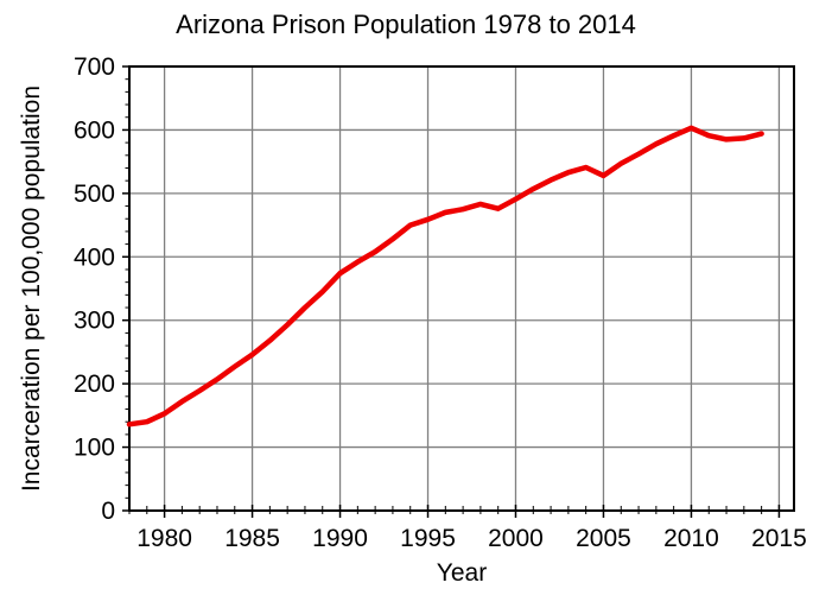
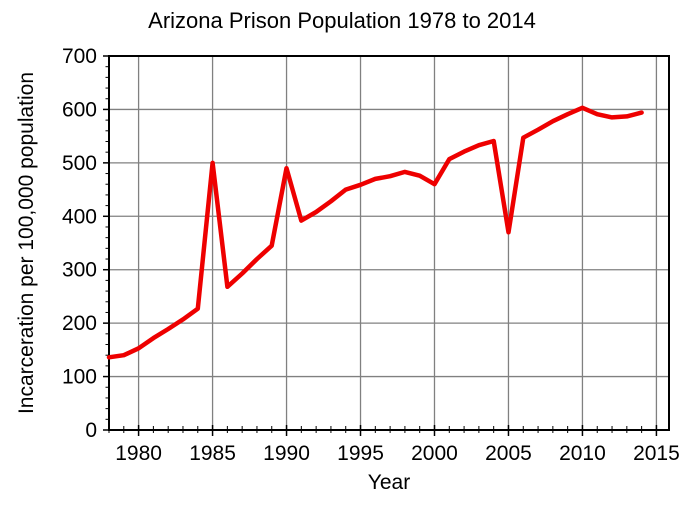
1985: 250 -> 500
1990: 370 -> 490
2000: 490 -> 460
2005: 530 -> 370
